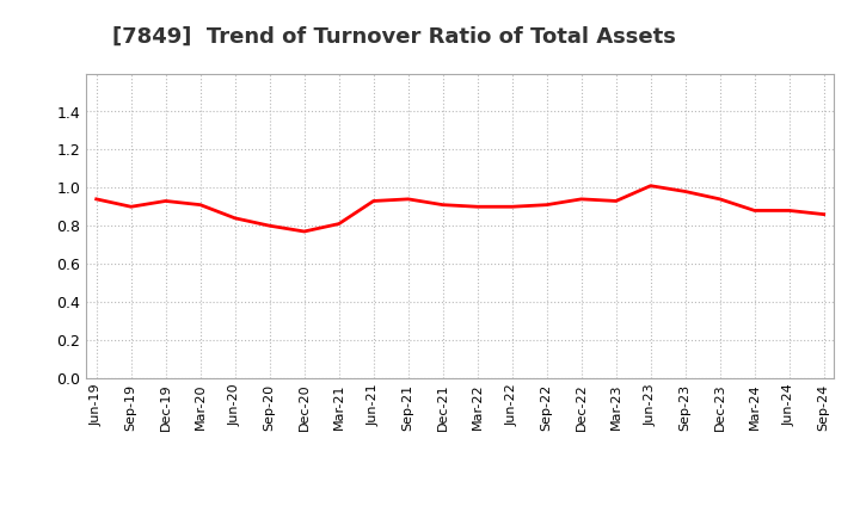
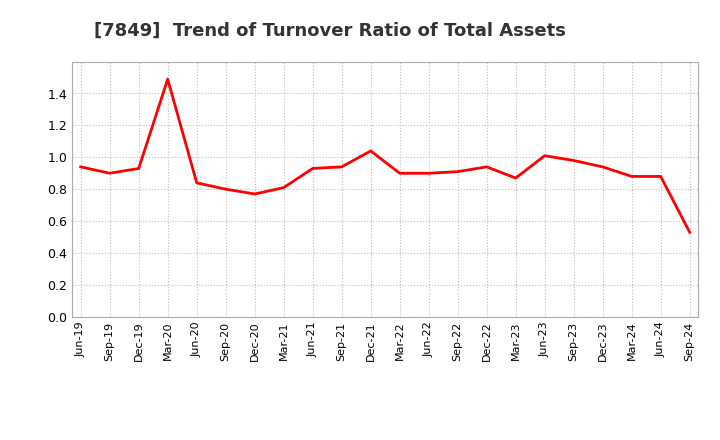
Mar-20: 0.91 -> 1.49
Dec-21: 0.91 -> 1.04
Mar-23: 0.93 -> 0.87
Sep-24: 0.86 -> 0.53
